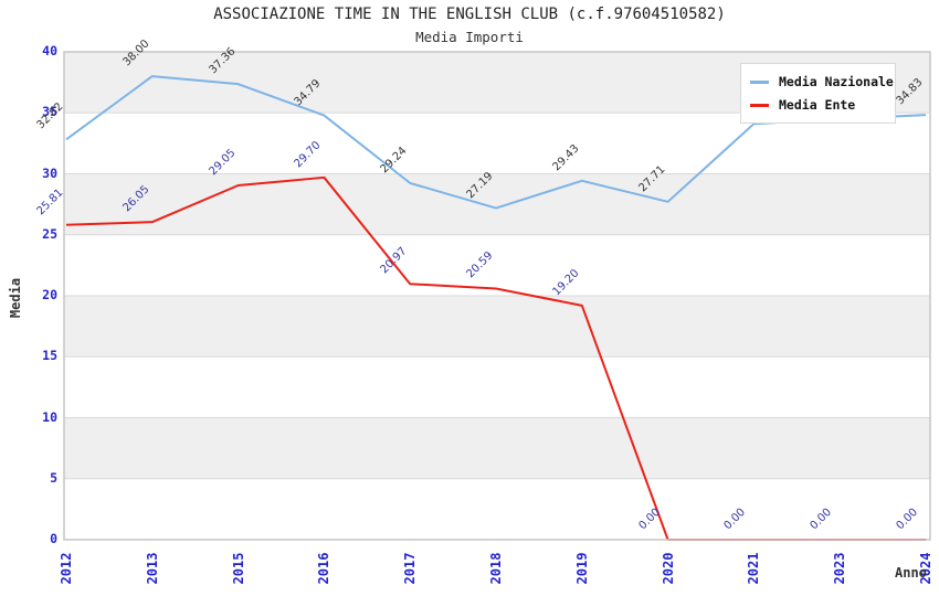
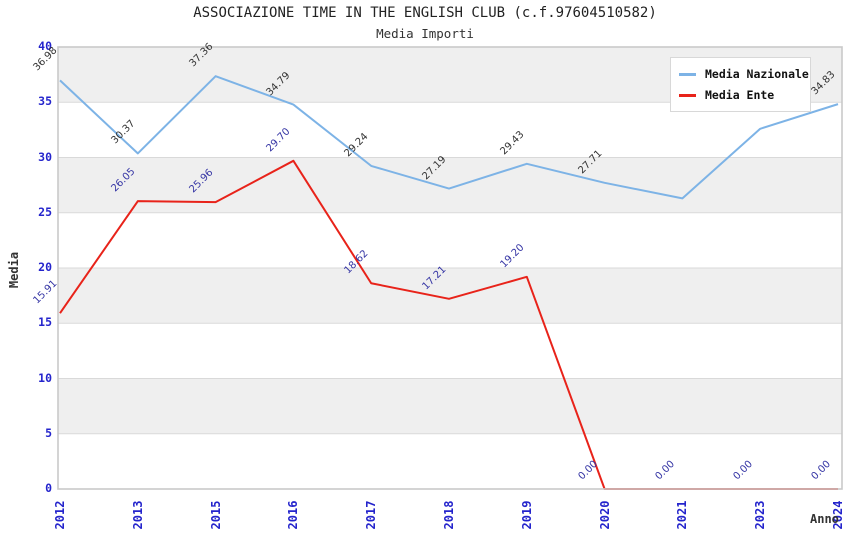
Media Nazionale/2012: 32.82 -> 36.98
Media Ente/2012: 25.81 -> 15.91
Media Nazionale/2013: 38.00 -> 30.37
Media Ente/2015: 29.05 -> 25.96
Media Ente/2017: 20.97 -> 18.62
Media Ente/2018: 20.59 -> 17.21
Media Nazionale/2021: 34.1 -> 26.3
Media Nazionale/2023: 34.5 -> 32.6
